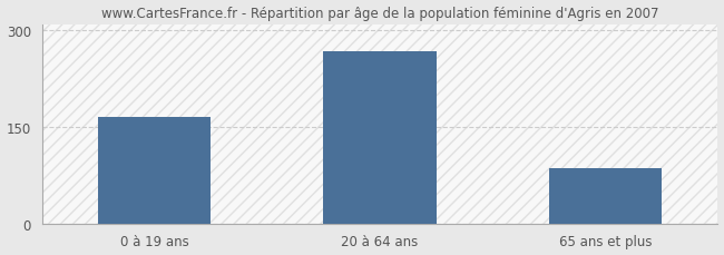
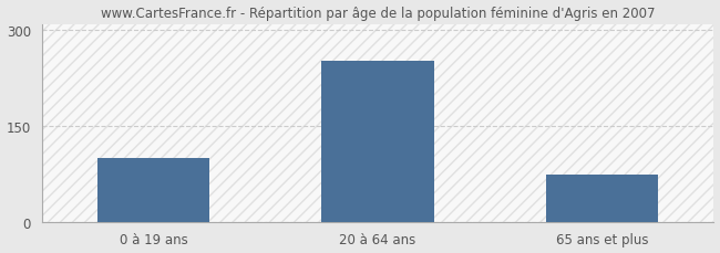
0 à 19 ans: 166 -> 100
20 à 64 ans: 268 -> 252
65 ans et plus: 86 -> 74
